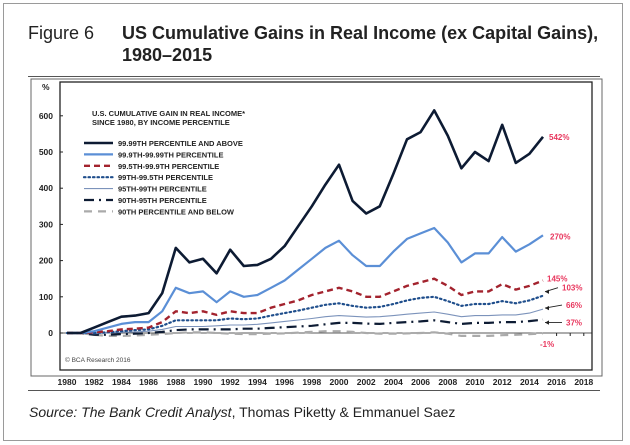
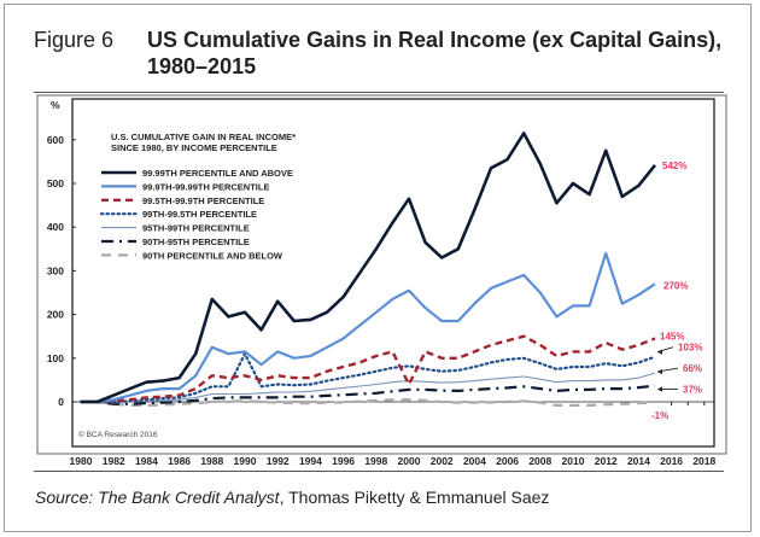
99TH-99.5TH PERCENTILE/1990: 40 -> 110
99.5TH-99.9TH PERCENTILE/2000: 120 -> 40
99.9TH-99.99TH PERCENTILE/2012: 260 -> 340
